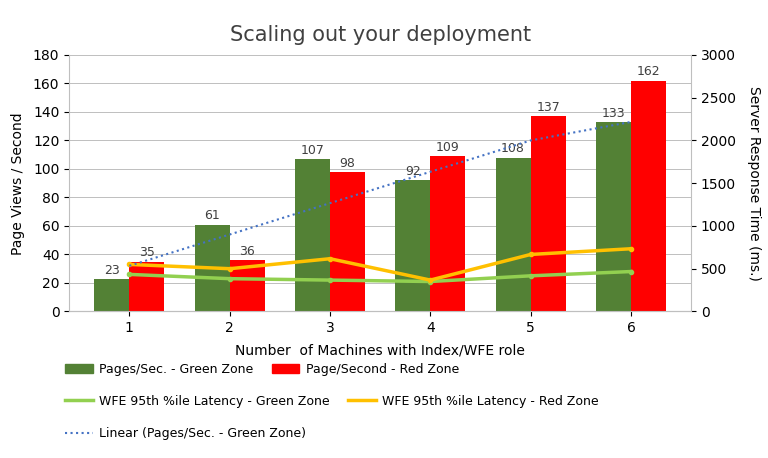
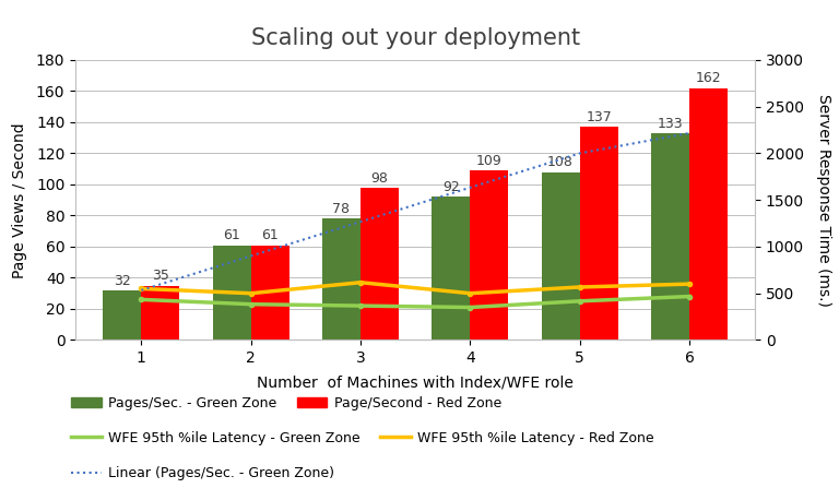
Pages/Sec. - Green Zone/1: 23 -> 32
Page/Second - Red Zone/2: 36 -> 61
Pages/Sec. - Green Zone/3: 107 -> 78
WFE 95th %ile Latency - Red Zone/4: 22 -> 30
WFE 95th %ile Latency - Red Zone/5: 40 -> 34
WFE 95th %ile Latency - Red Zone/6: 44 -> 36
